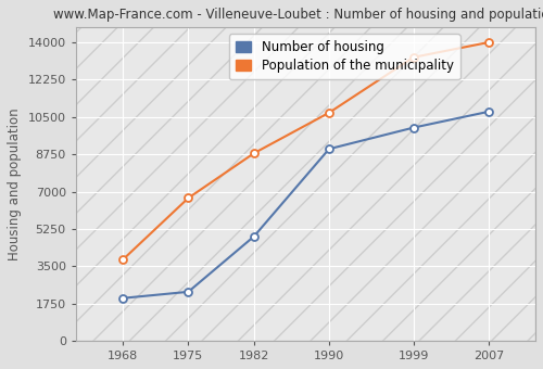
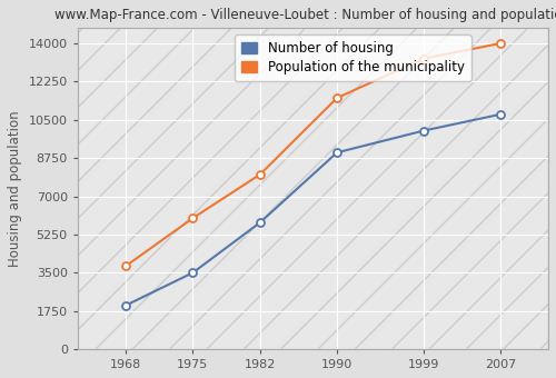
Number of housing/1975: 2300 -> 3500
Population of the municipality/1975: 6700 -> 6000
Number of housing/1982: 4900 -> 5800
Population of the municipality/1982: 8800 -> 8000
Population of the municipality/1990: 10700 -> 11500
